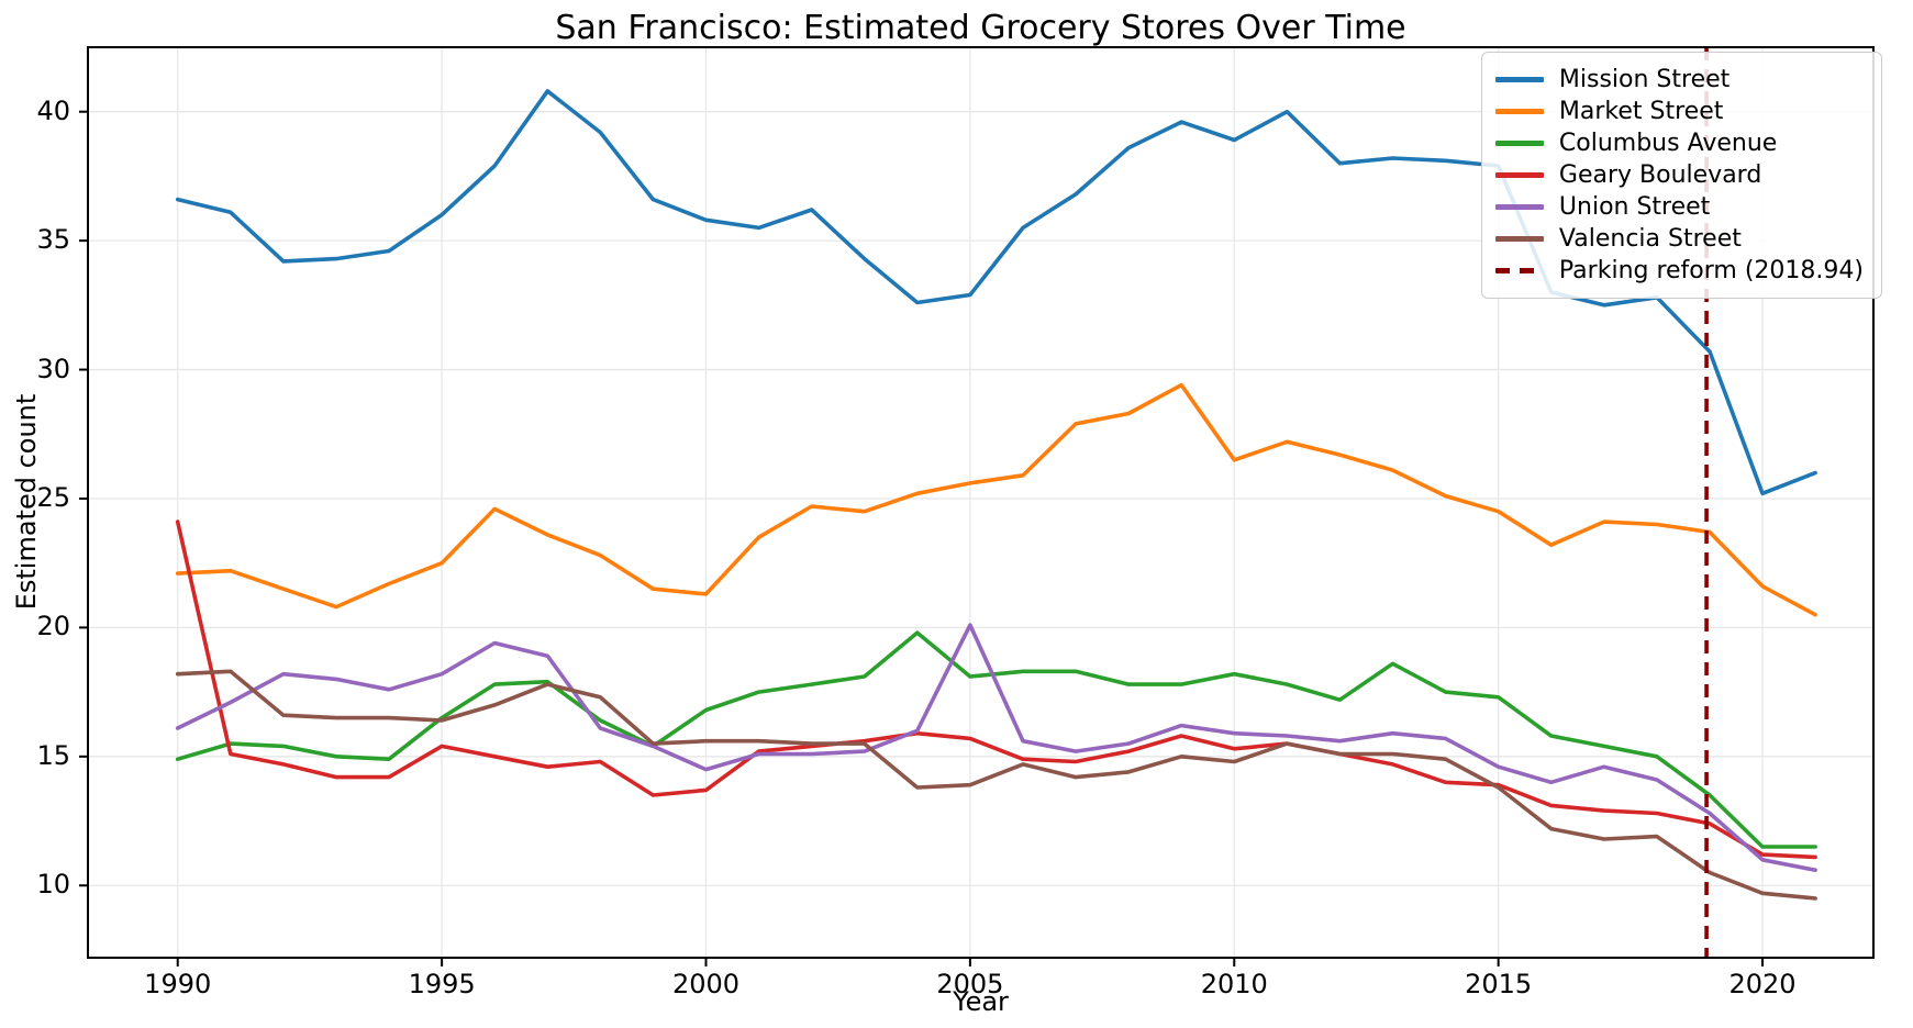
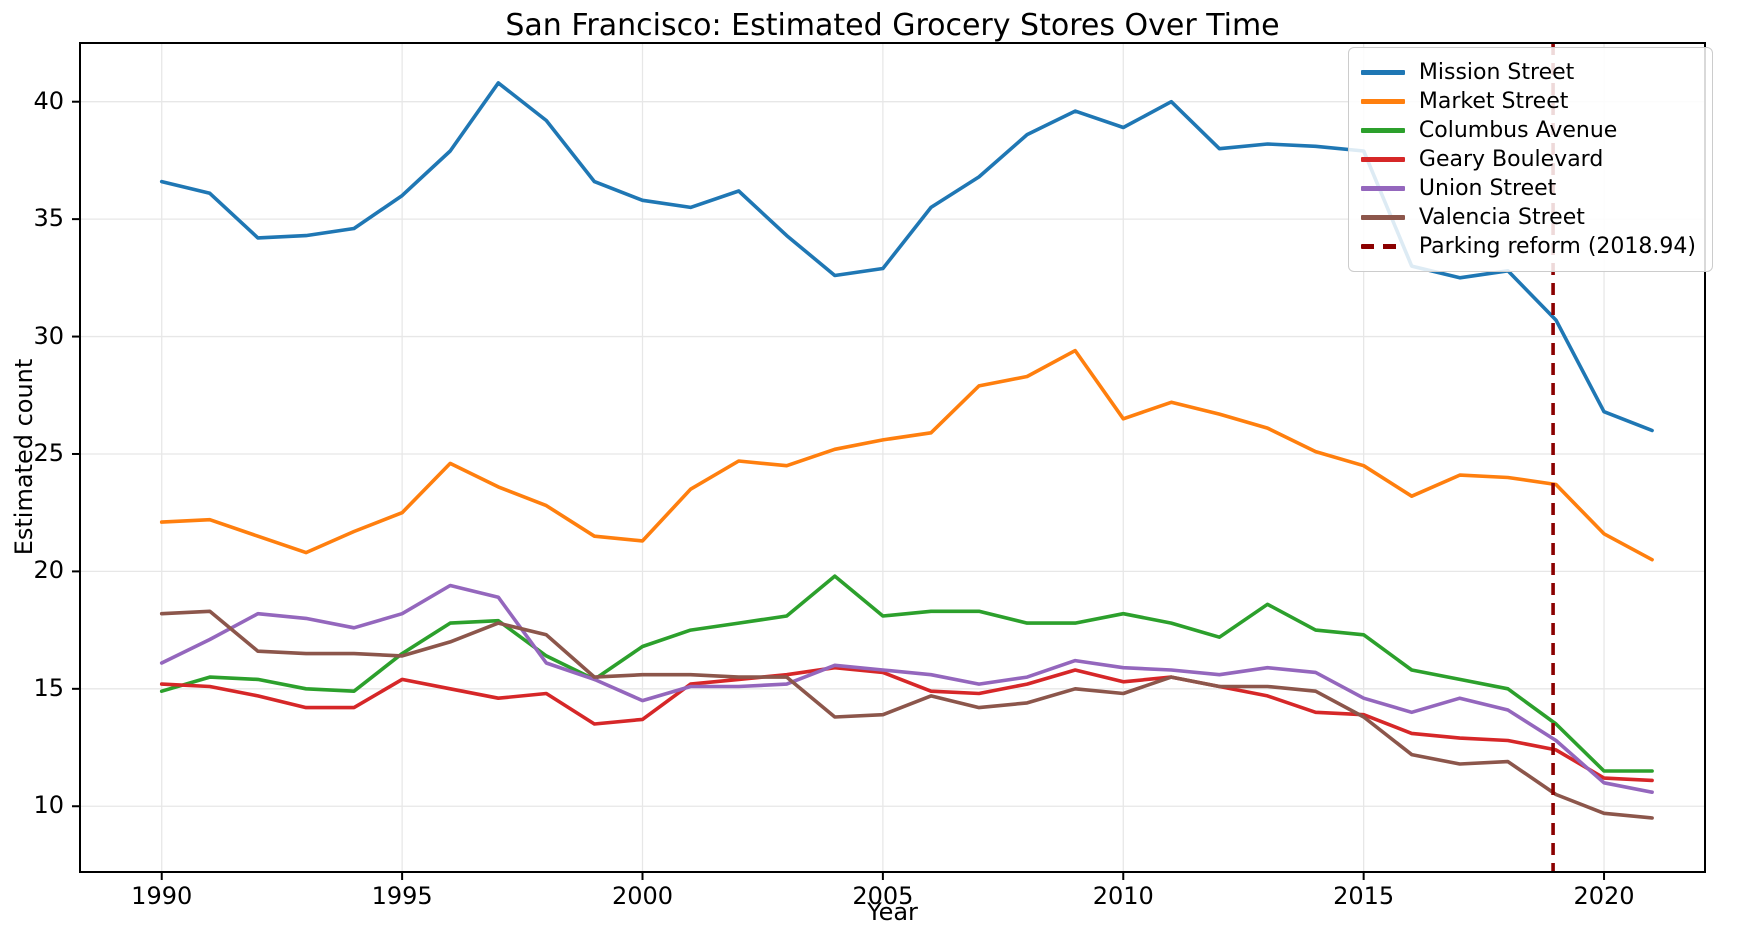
Geary Boulevard/1990: 24.1 -> 15.2
Union Street/2005: 20.1 -> 15.8
Mission Street/2020: 25.2 -> 26.8
